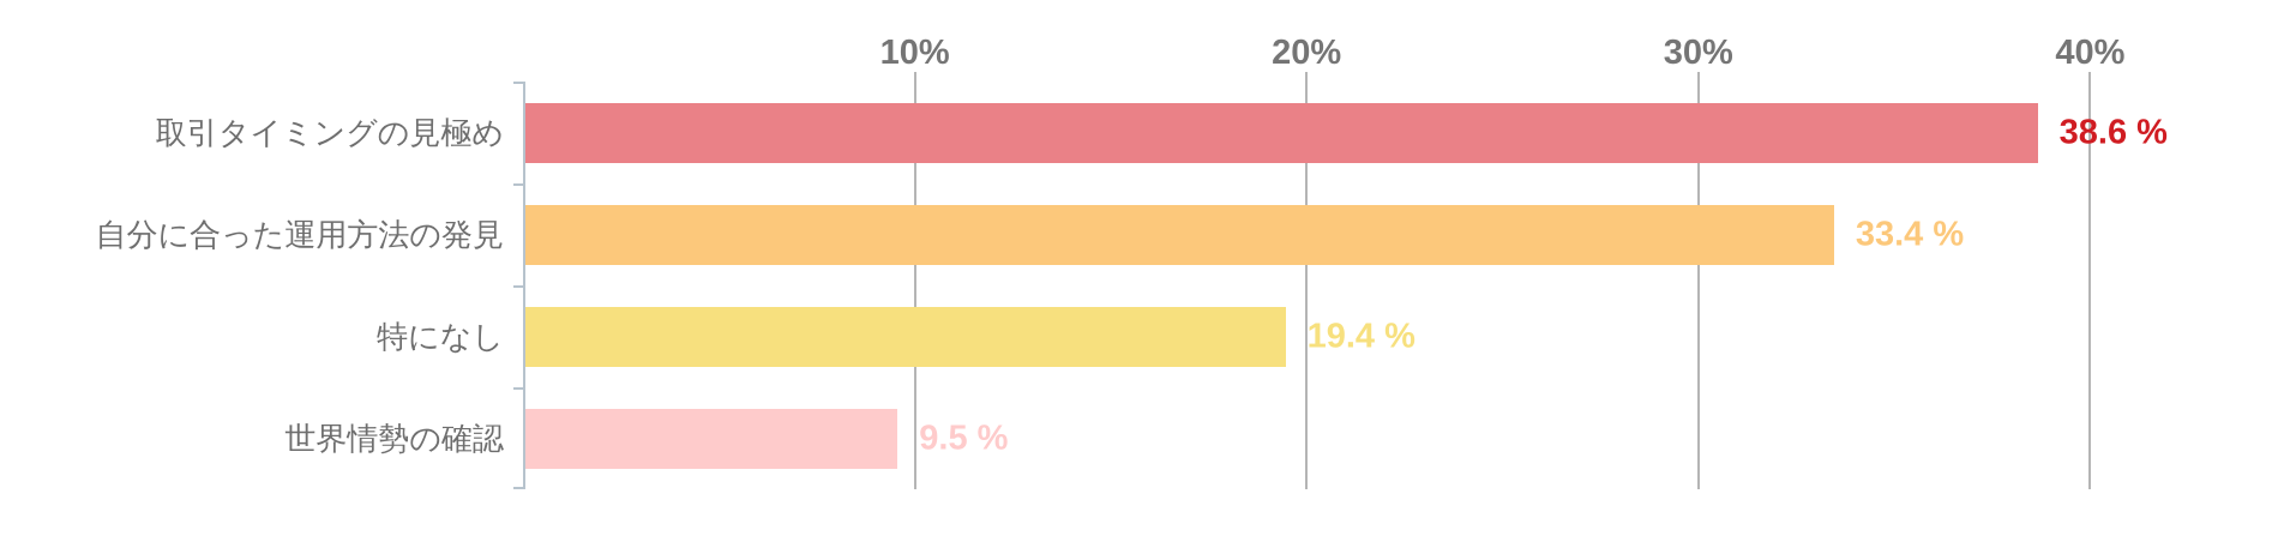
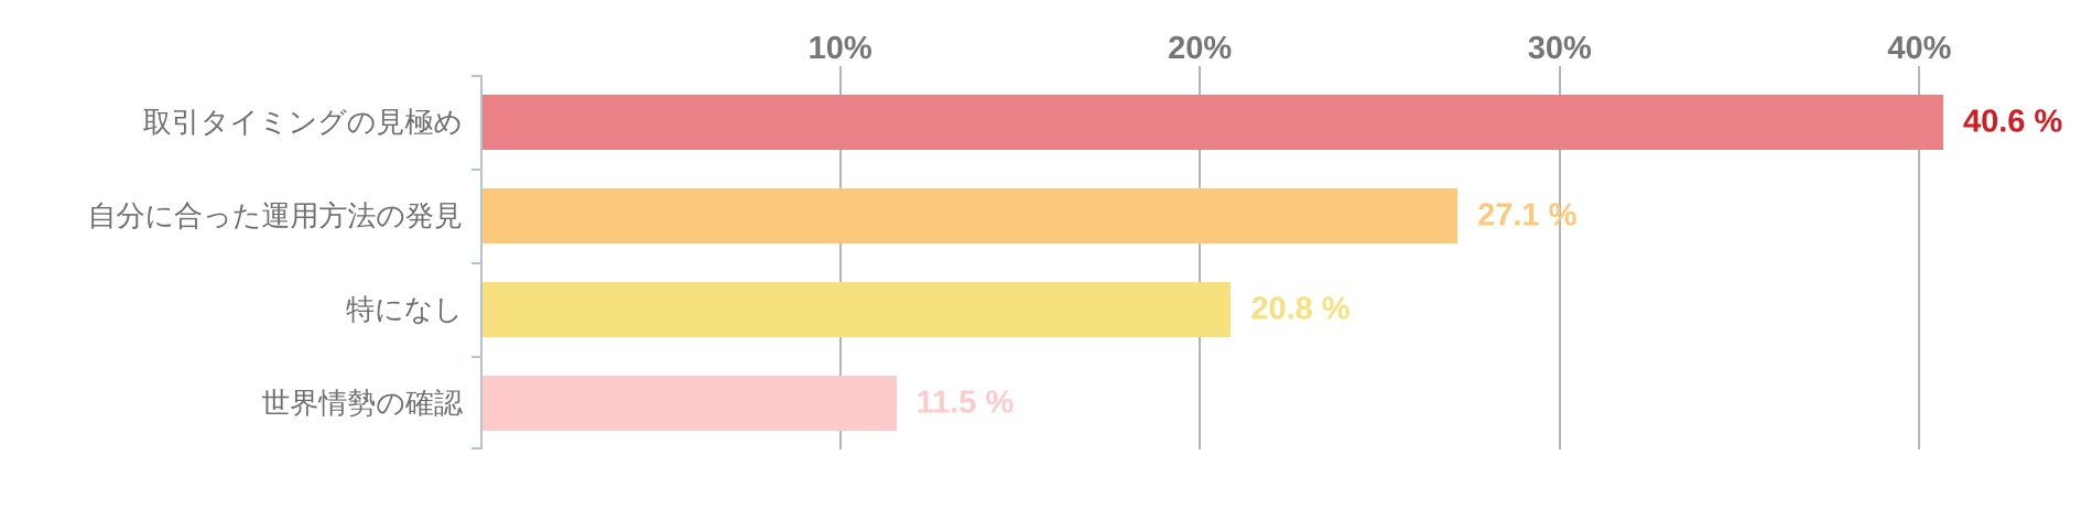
取引タイミングの見極め: 38.6 -> 40.6
自分に合った運用方法の発見: 33.4 -> 27.1
特になし: 19.4 -> 20.8
世界情勢の確認: 9.5 -> 11.5
